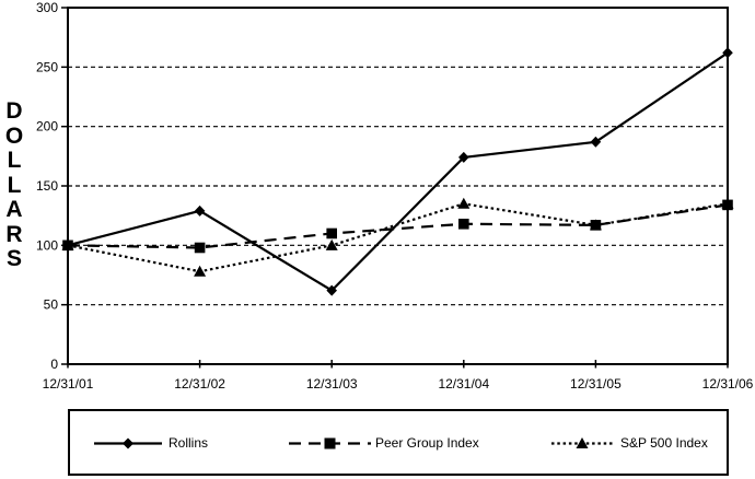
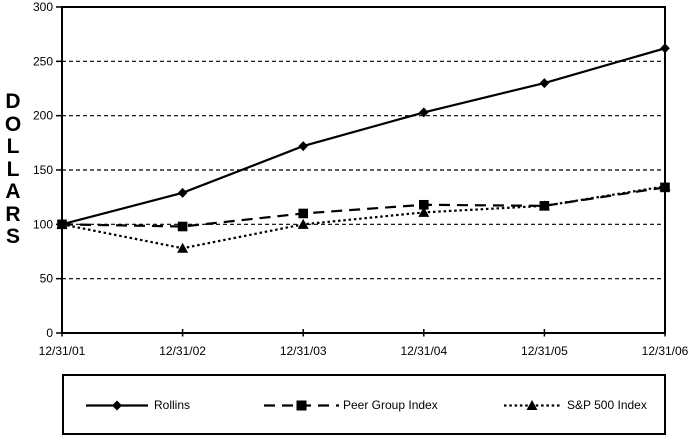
Rollins/12/31/03: 62 -> 172
Rollins/12/31/04: 174 -> 203
S&P 500 Index/12/31/04: 135 -> 111
Rollins/12/31/05: 187 -> 230
